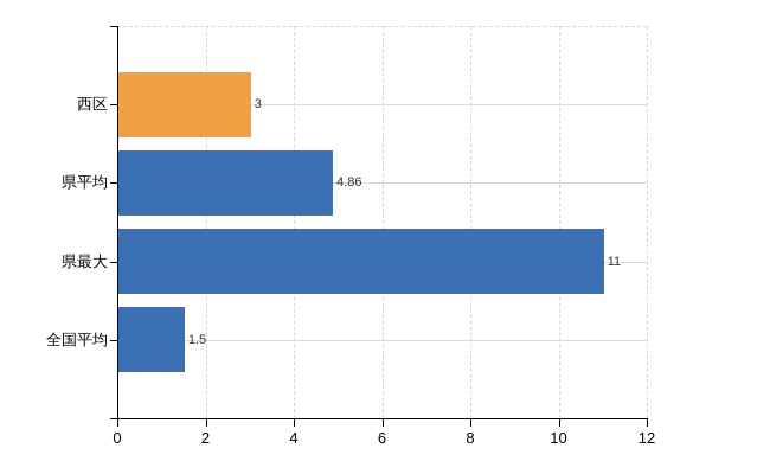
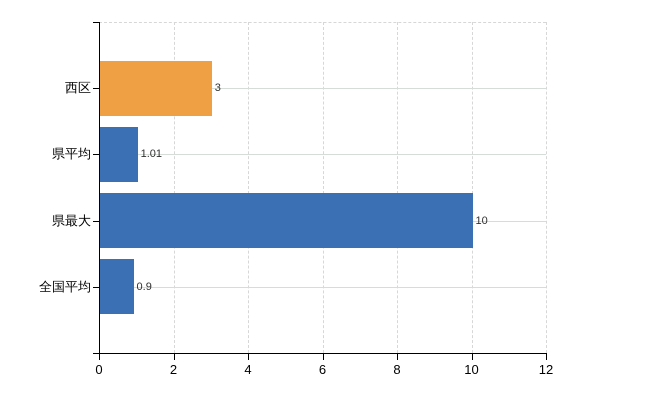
県平均: 4.86 -> 1.01
県最大: 11 -> 10
全国平均: 1.5 -> 0.9
